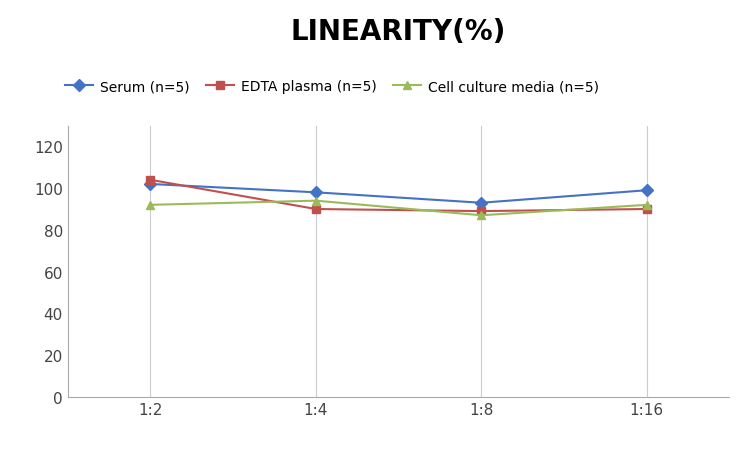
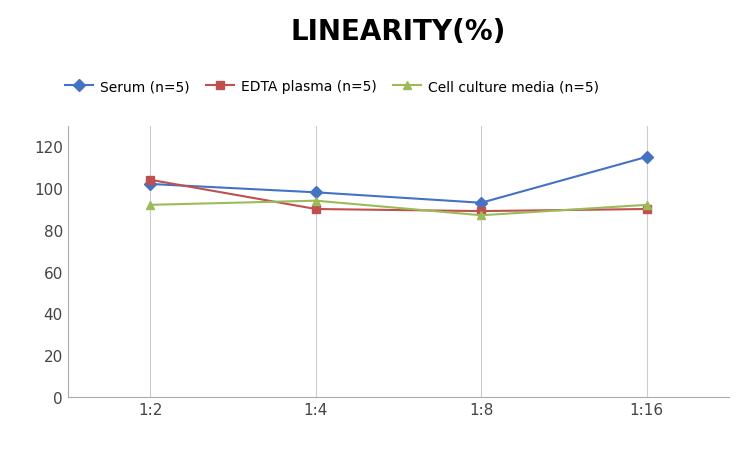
Serum (n=5)/1:16: 99 -> 115
